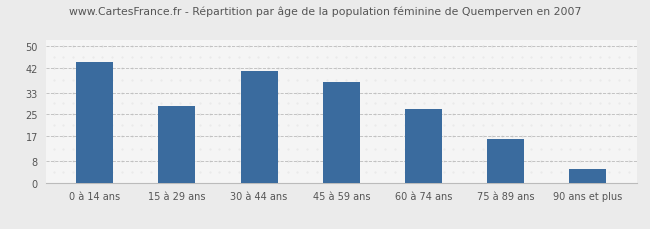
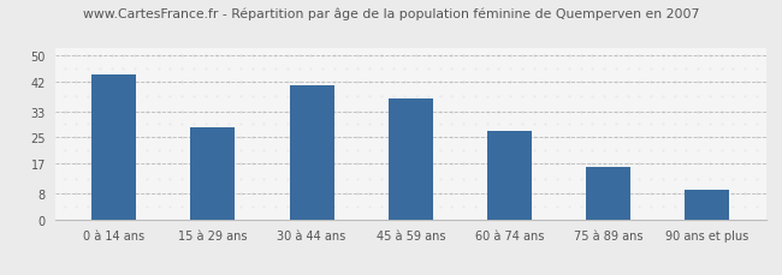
90 ans et plus: 5 -> 9
